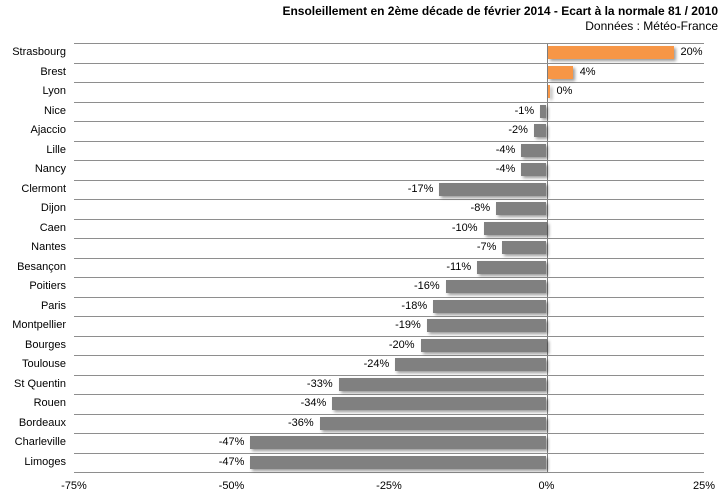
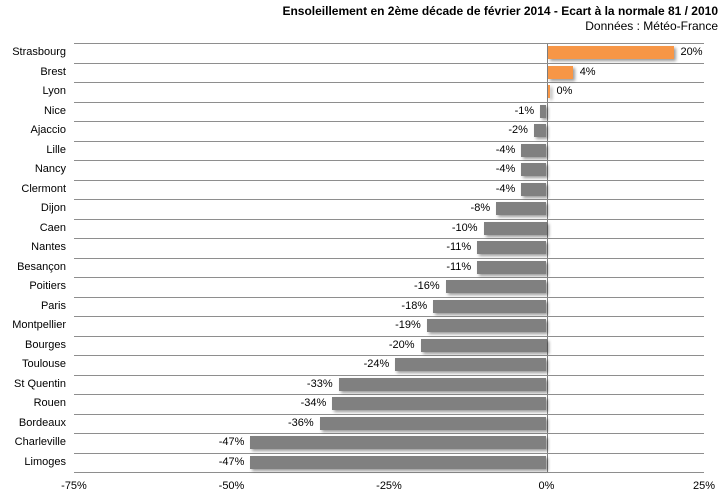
Clermont: -17% -> -4%
Nantes: -7% -> -11%
